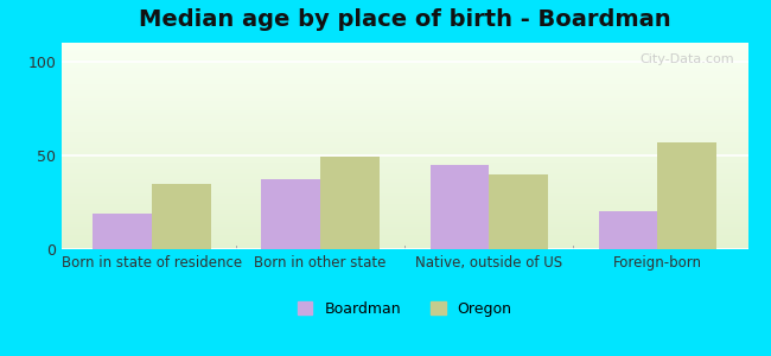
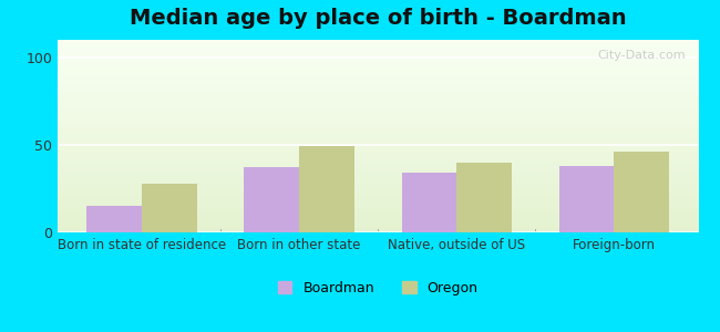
Boardman/Born in state of residence: 19 -> 15
Oregon/Born in state of residence: 35 -> 28
Boardman/Native, outside of US: 45 -> 34
Boardman/Foreign-born: 20 -> 38
Oregon/Foreign-born: 57 -> 46
